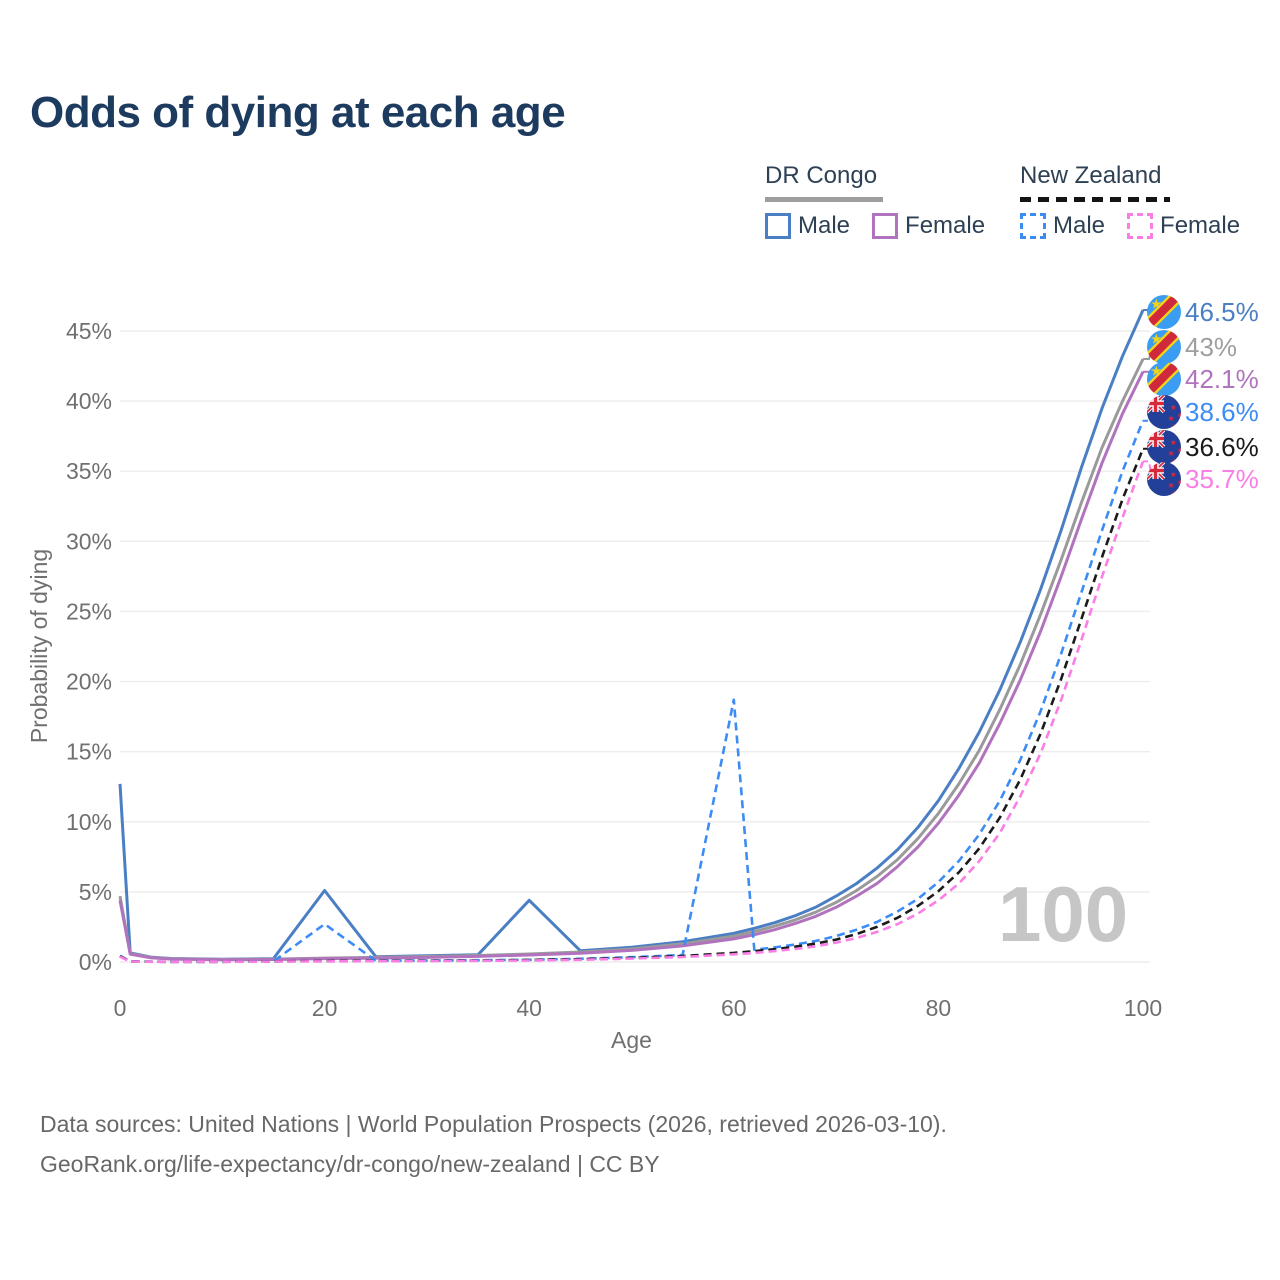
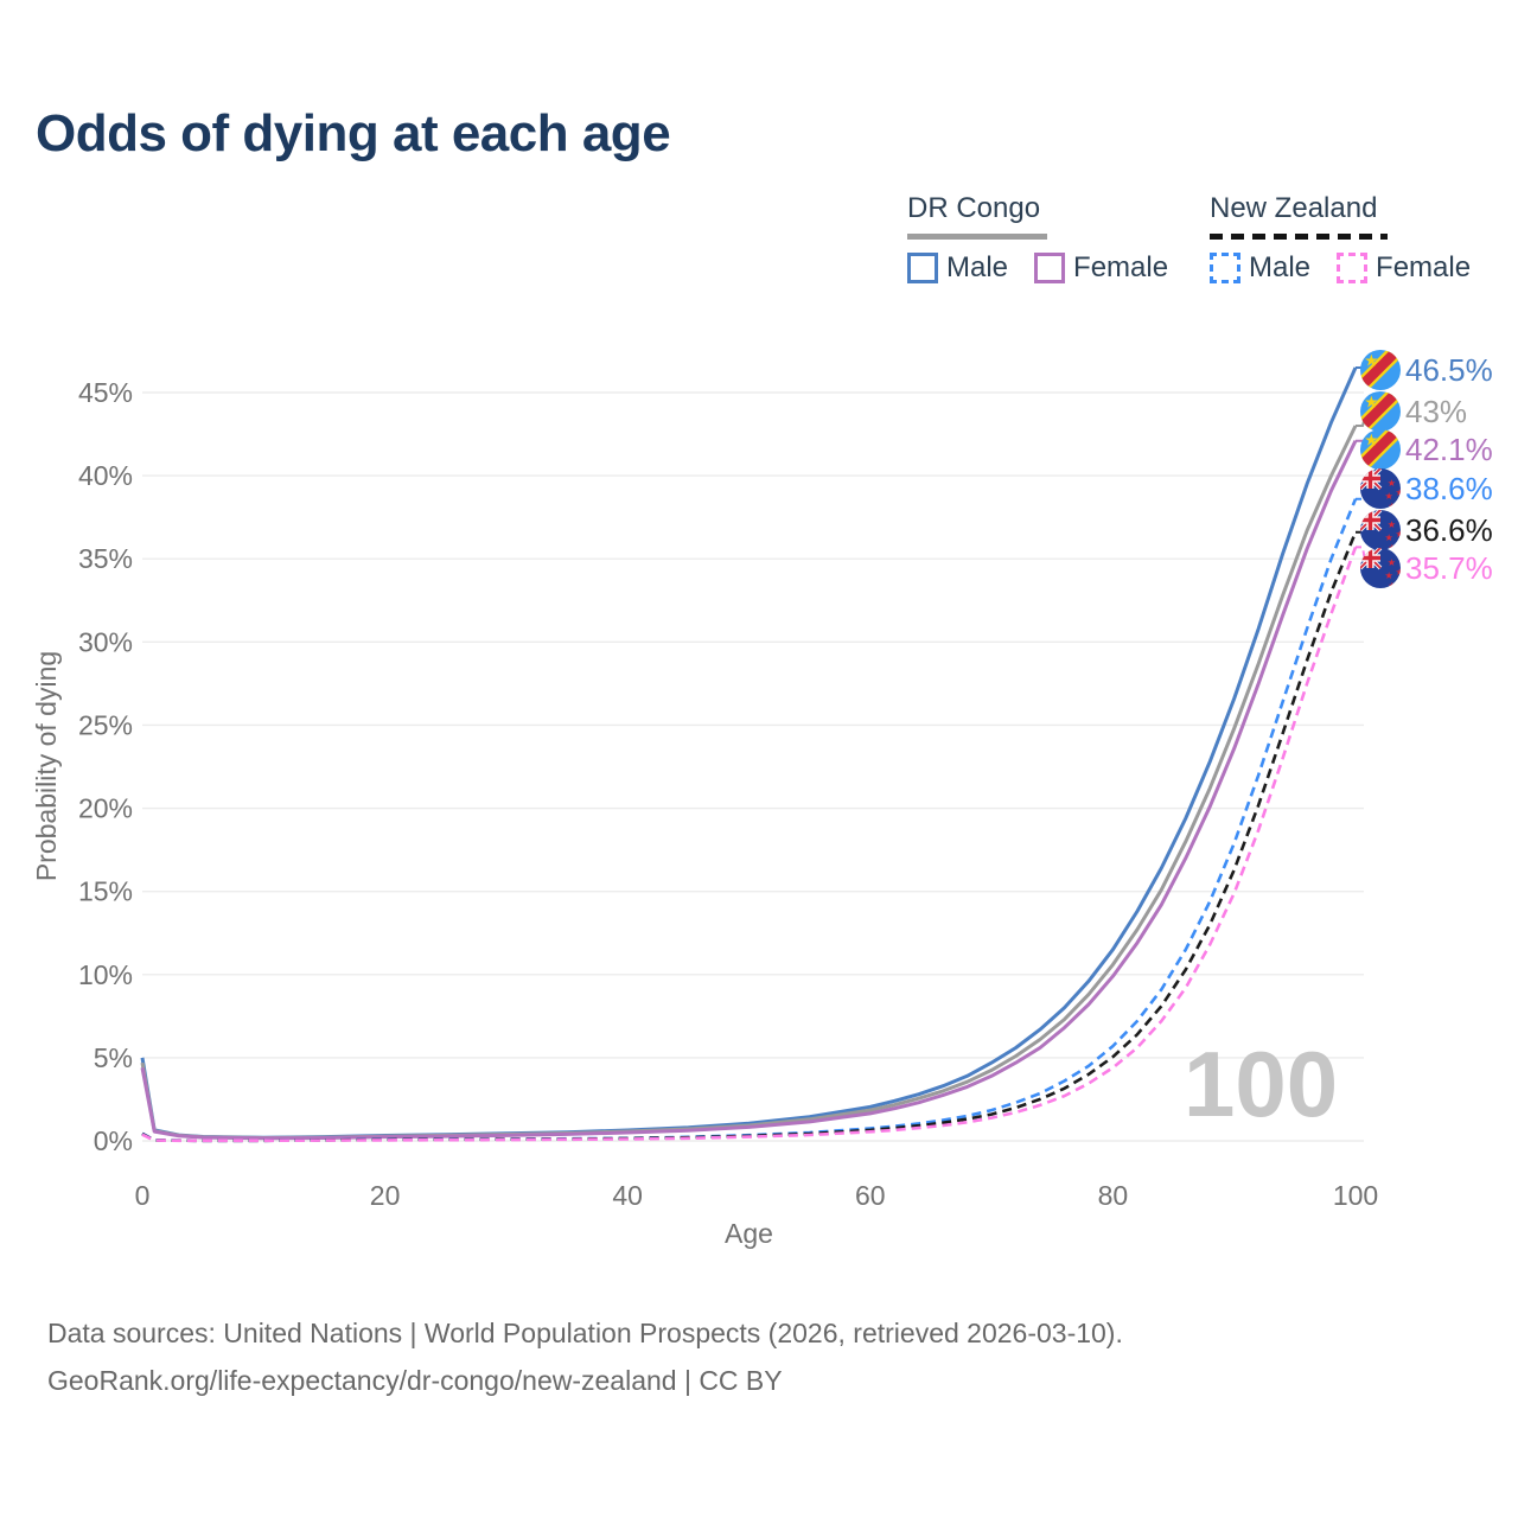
DR Congo Male/0: 12.7% -> 5.0%
DR Congo Male/20: 5.1% -> 0.3%
New Zealand Male/20: 2.7% -> 0.1%
DR Congo Male/40: 4.4% -> 0.6%
New Zealand Male/60: 18.7% -> 0.8%
